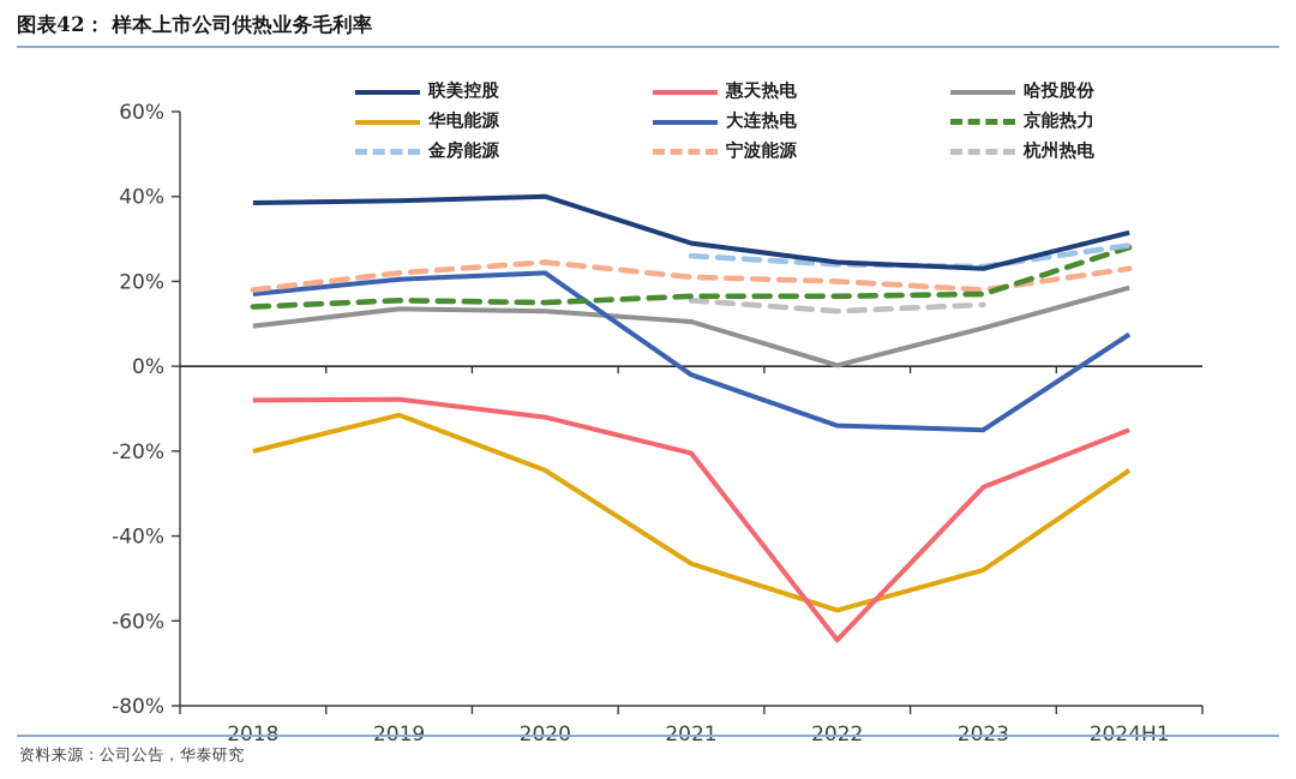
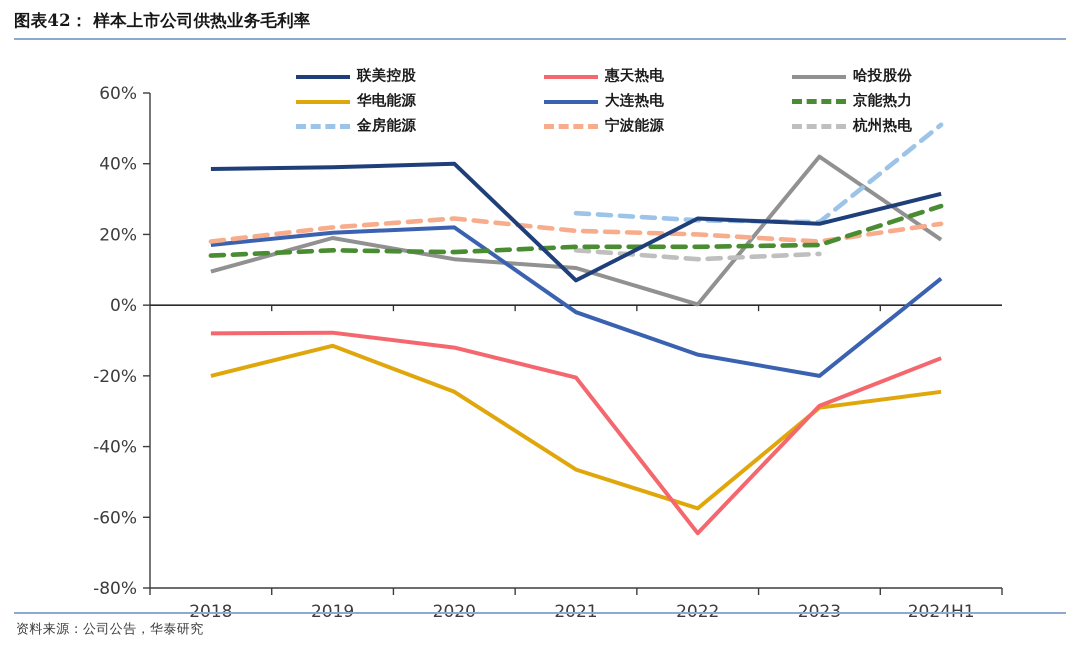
哈投股份/2019: 14% -> 19%
联美控股/2021: 29% -> 7%
哈投股份/2023: 9% -> 42%
华电能源/2023: -48% -> -29%
大连热电/2023: -15% -> -20%
金房能源/2024H1: 28% -> 51%
